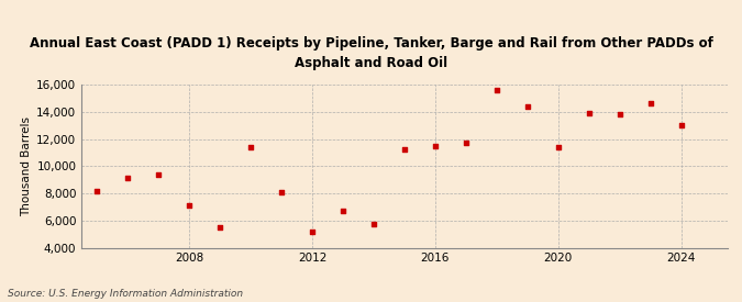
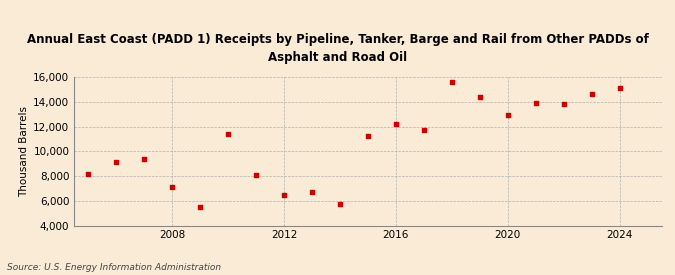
2012: 5,200 -> 6,500
2016: 11,500 -> 12,200
2020: 11,400 -> 12,900
2024: 13,000 -> 15,100
